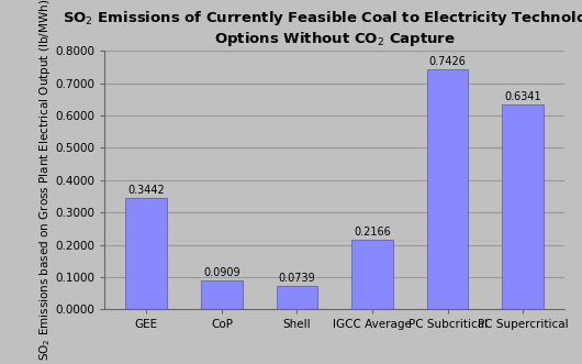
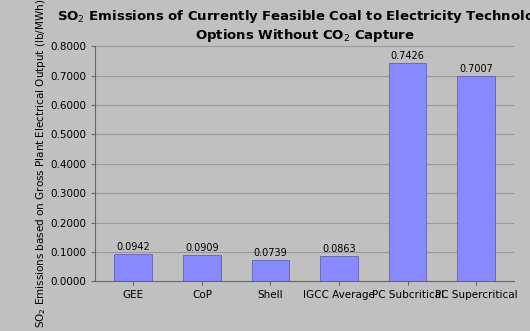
GEE: 0.3442 -> 0.0942
IGCC Average: 0.2166 -> 0.0863
PC Supercritical: 0.6341 -> 0.7007
